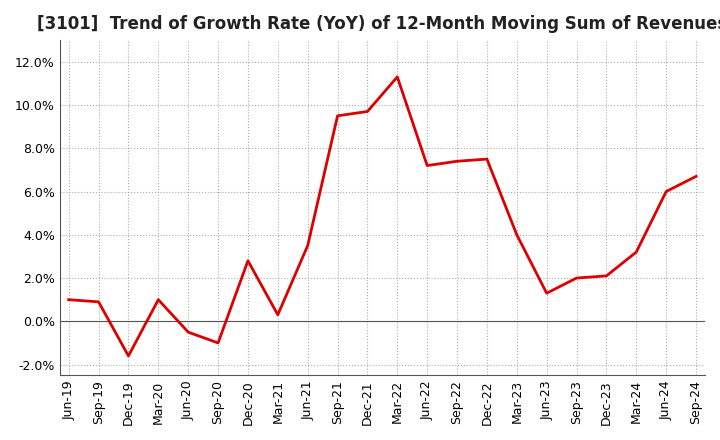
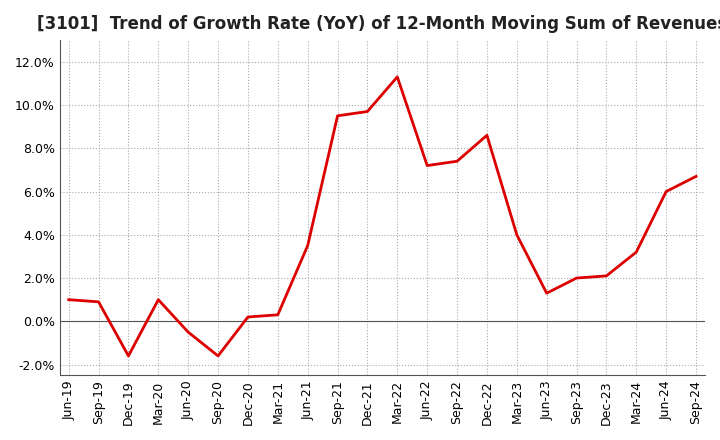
Sep-20: -1.0% -> -1.6%
Dec-20: 2.8% -> 0.2%
Dec-22: 7.5% -> 8.6%
